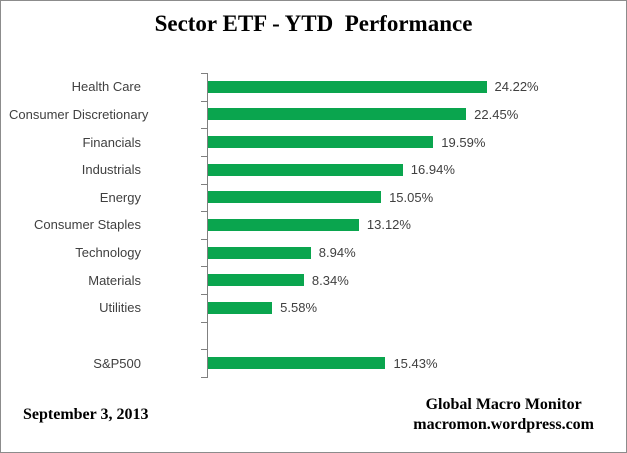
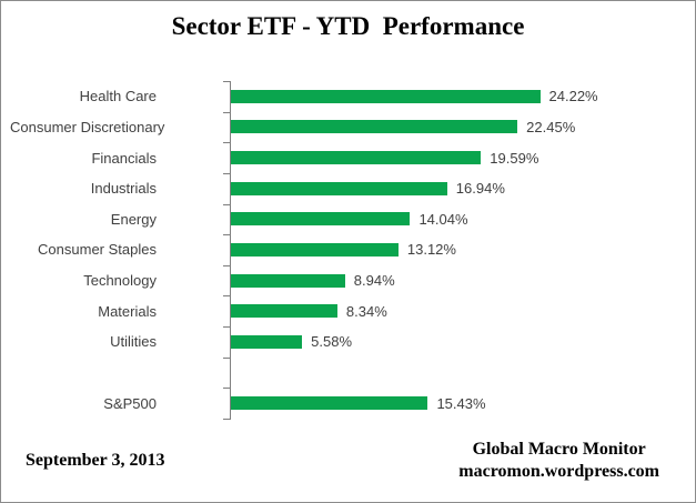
Energy: 15.05% -> 14.04%
